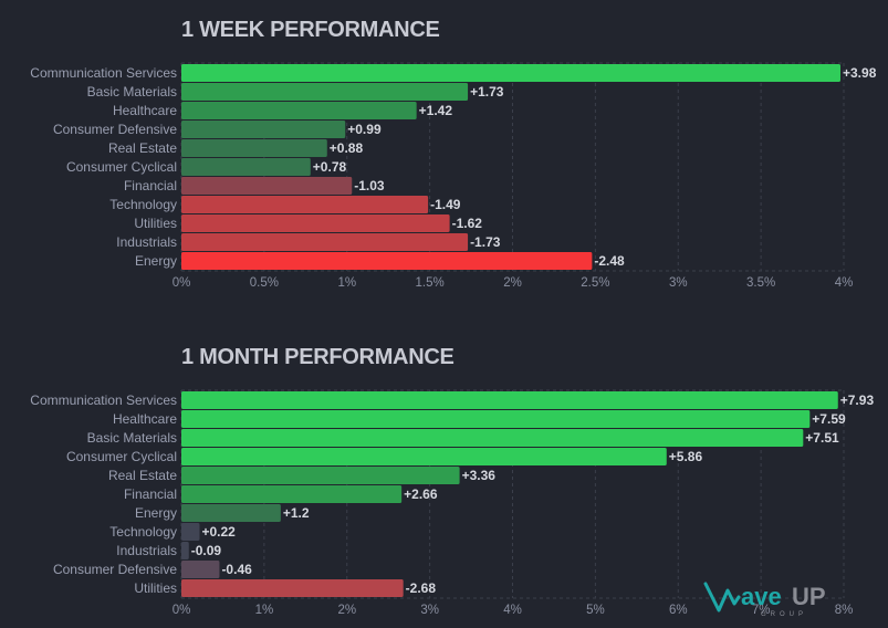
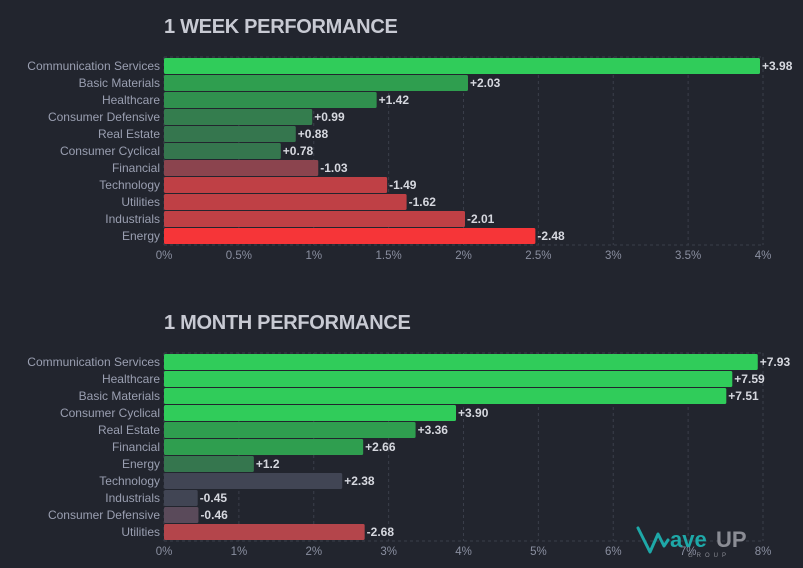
1 WEEK PERFORMANCE/Basic Materials: +1.73 -> +2.03
1 WEEK PERFORMANCE/Industrials: -1.73 -> -2.01
1 MONTH PERFORMANCE/Consumer Cyclical: +5.86 -> +3.90
1 MONTH PERFORMANCE/Technology: +0.22 -> +2.38
1 MONTH PERFORMANCE/Industrials: -0.09 -> -0.45
